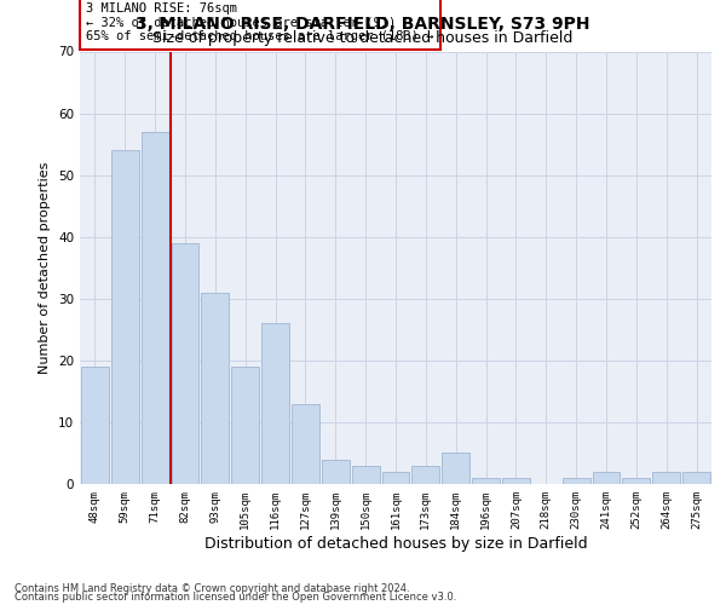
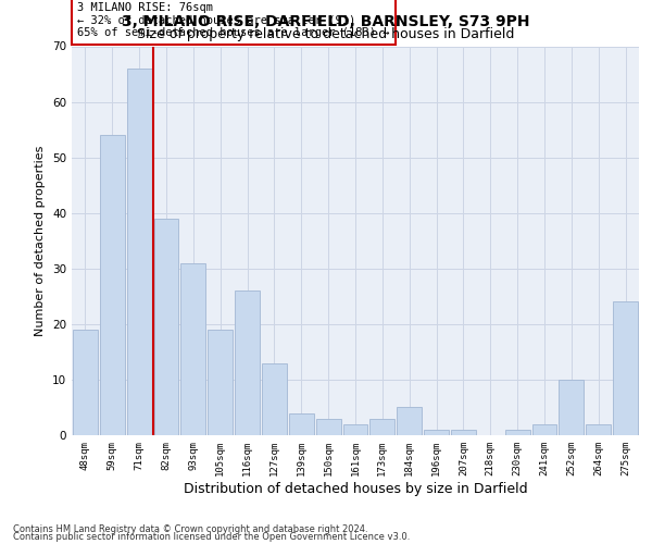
71sqm: 57 -> 66
252sqm: 1 -> 10
275sqm: 2 -> 24
